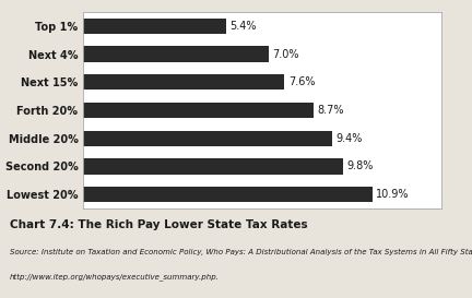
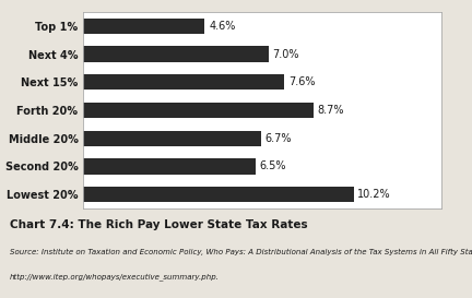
Top 1%: 5.4% -> 4.6%
Middle 20%: 9.4% -> 6.7%
Second 20%: 9.8% -> 6.5%
Lowest 20%: 10.9% -> 10.2%
